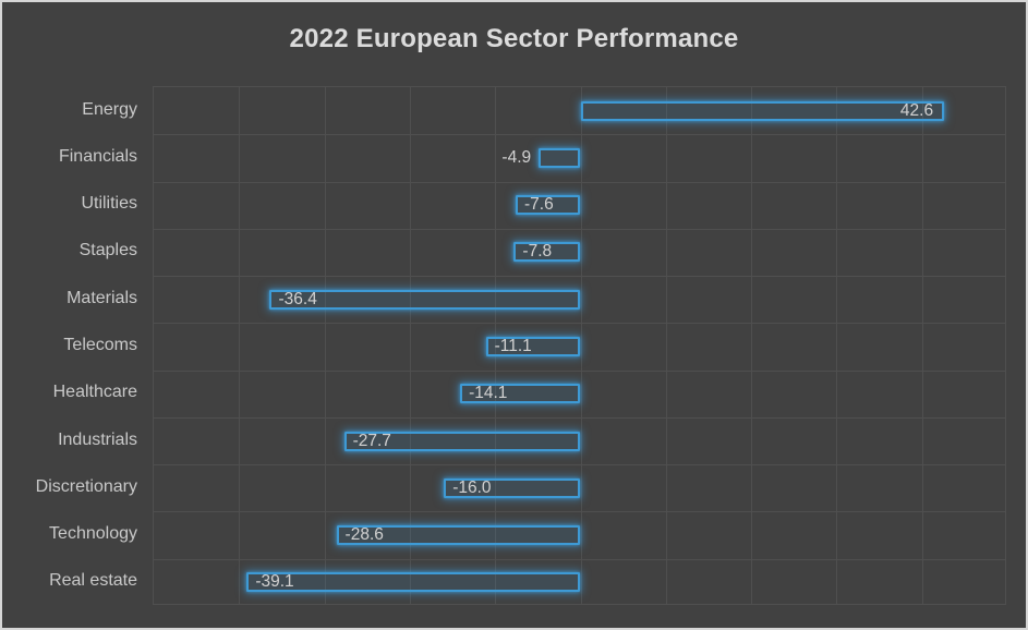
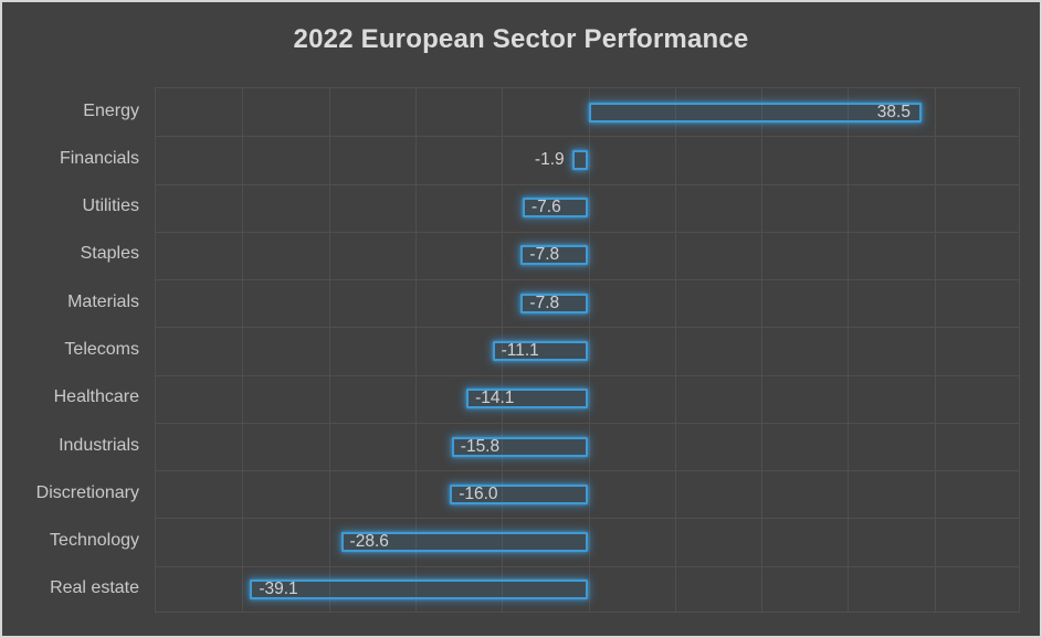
Energy: 42.6 -> 38.5
Financials: -4.9 -> -1.9
Materials: -36.4 -> -7.8
Industrials: -27.7 -> -15.8
